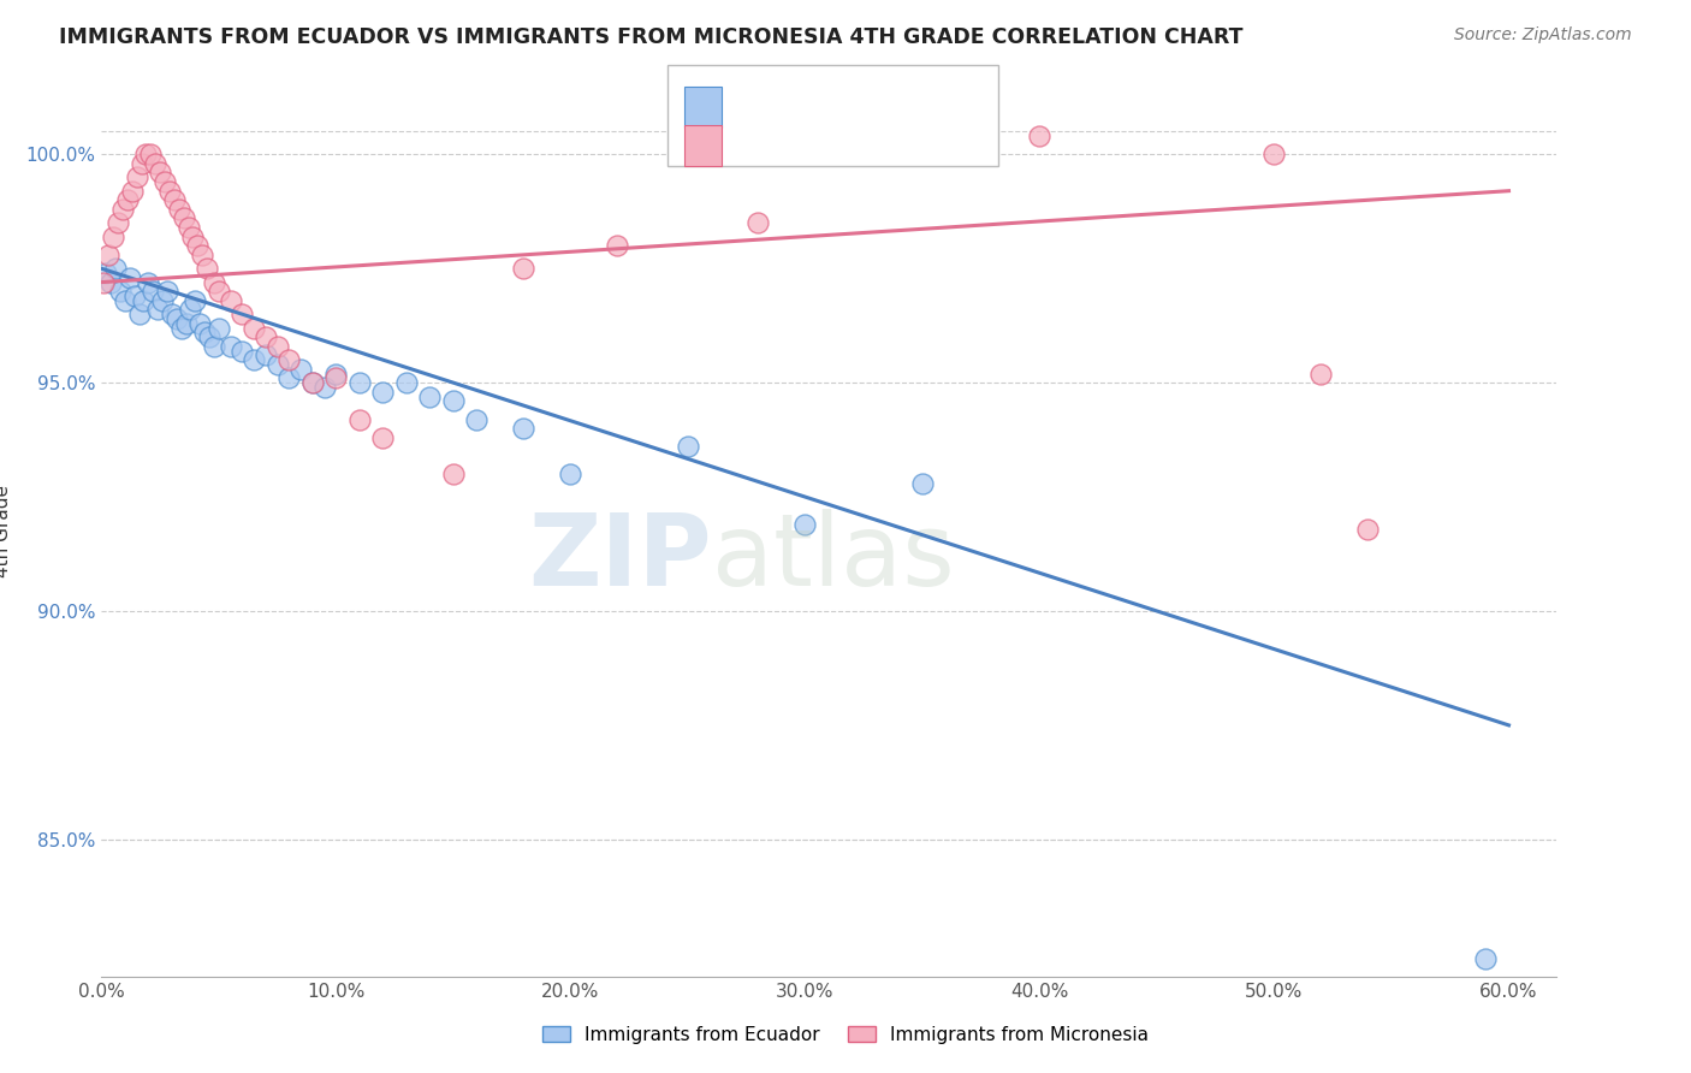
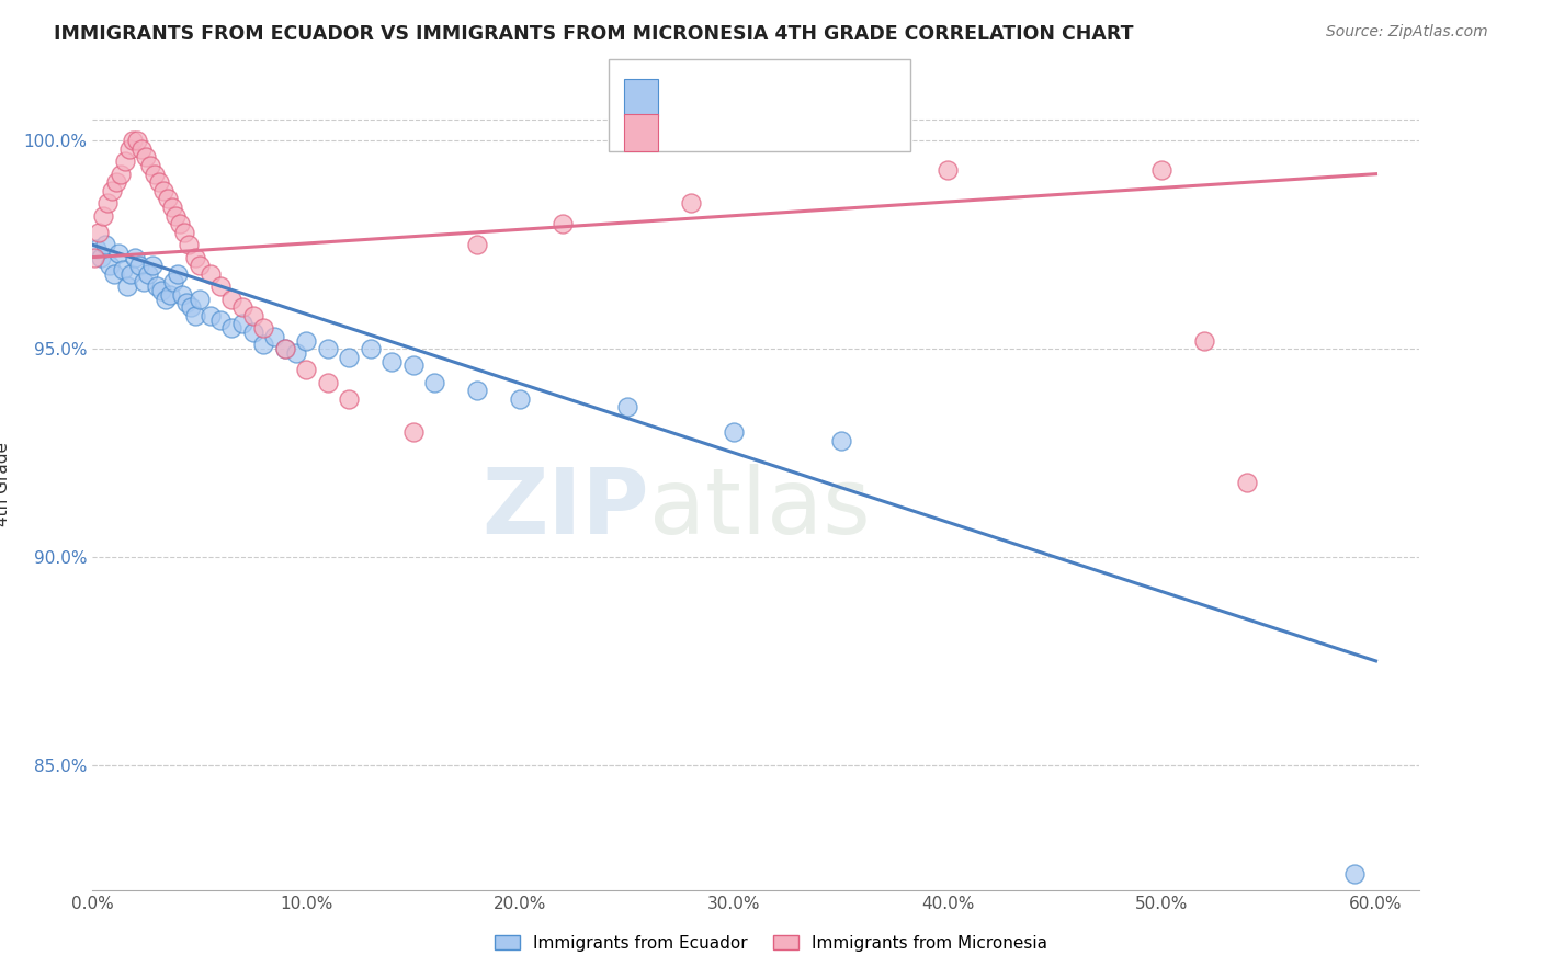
Immigrants from Micronesia/10.0%: 95.1% -> 94.5%
Immigrants from Ecuador/20.0%: 93.0% -> 93.8%
Immigrants from Ecuador/30.0%: 91.9% -> 93.0%
Immigrants from Micronesia/40.0%: 100.4% -> 99.3%
Immigrants from Micronesia/50.0%: 100.0% -> 99.3%
